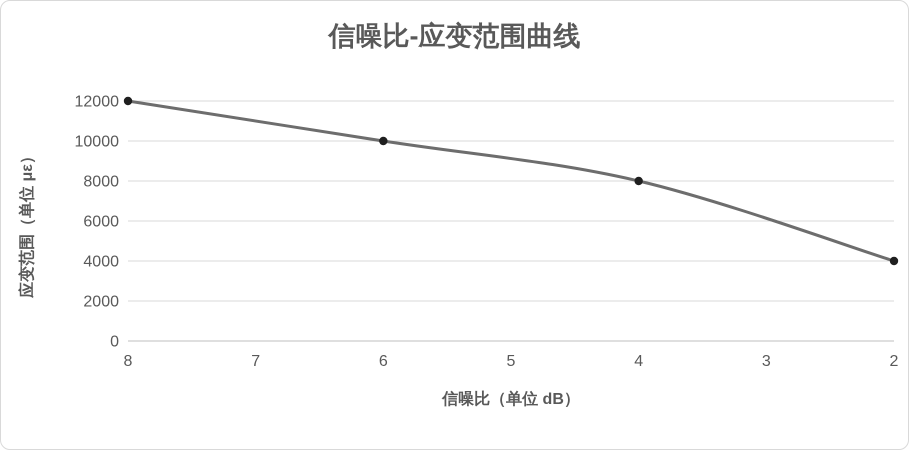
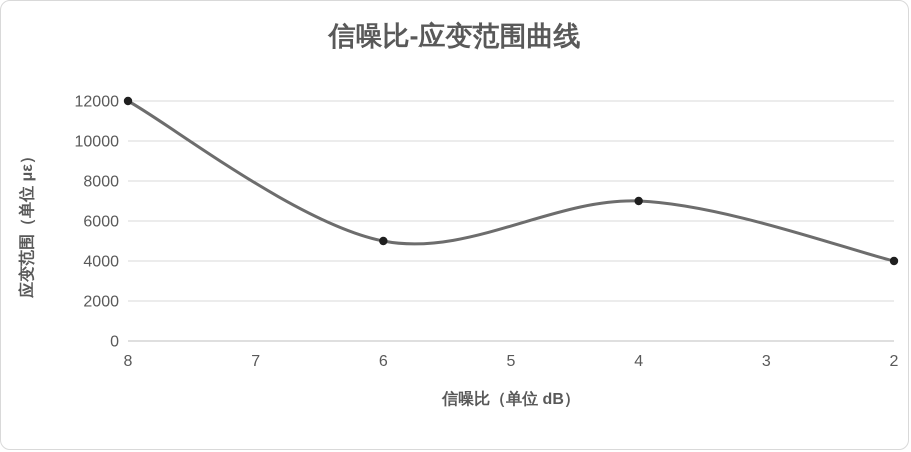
6: 10000 -> 5000
4: 8000 -> 7000
